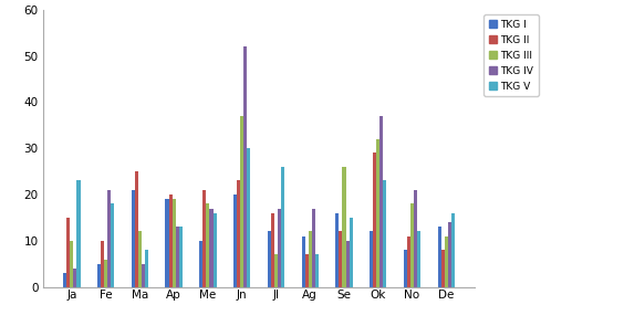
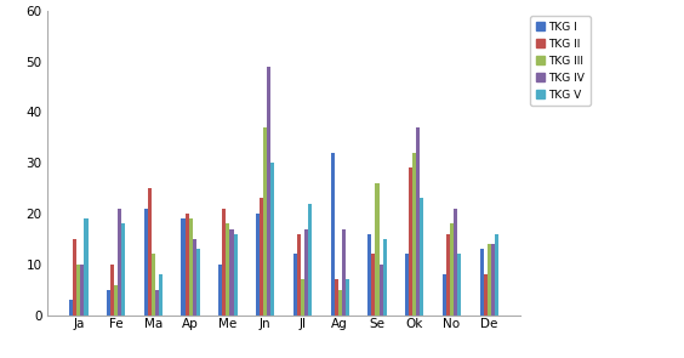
TKG IV/Ja: 4 -> 10
TKG V/Ja: 23 -> 19
TKG IV/Ap: 13 -> 15
TKG IV/Jn: 52 -> 49
TKG V/Jl: 26 -> 22
TKG I/Ag: 11 -> 32
TKG III/Ag: 12 -> 5
TKG II/No: 11 -> 16
TKG III/De: 11 -> 14
